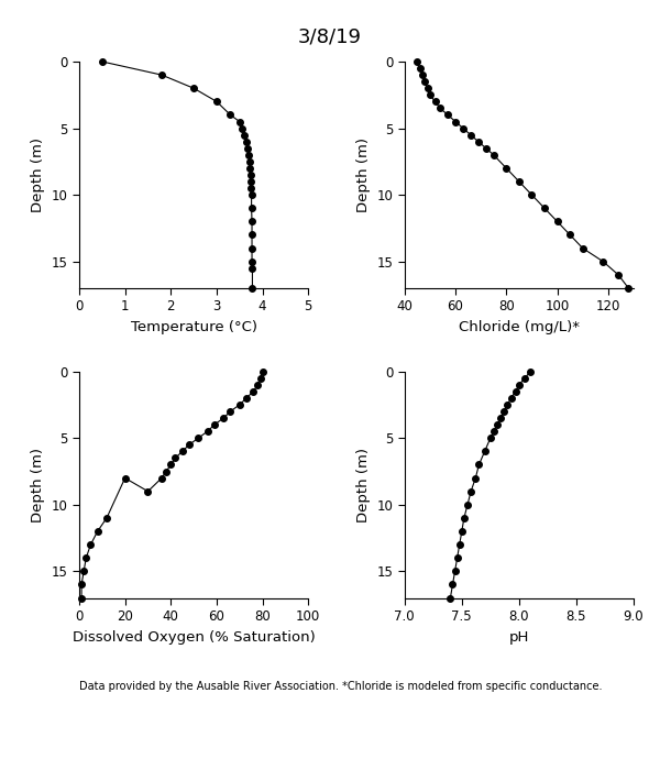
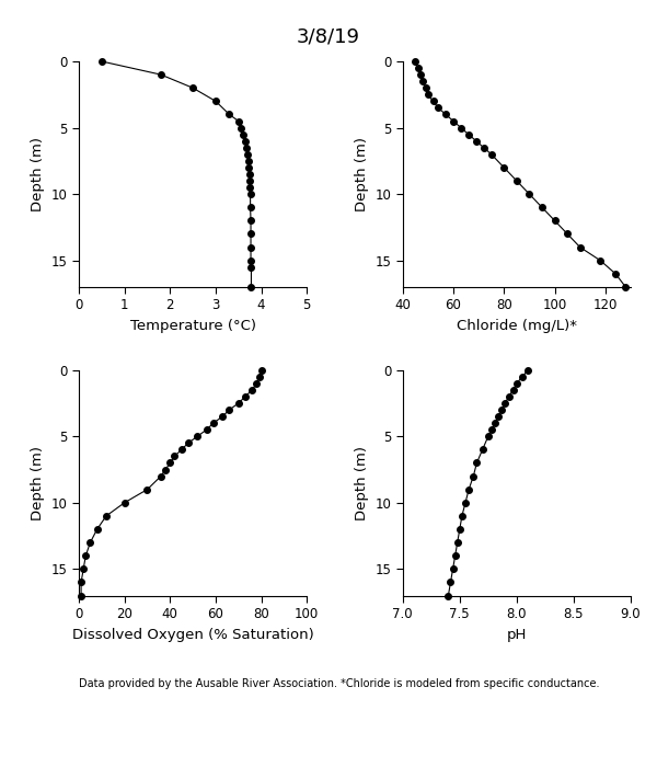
20: 8.0 -> 10.0
